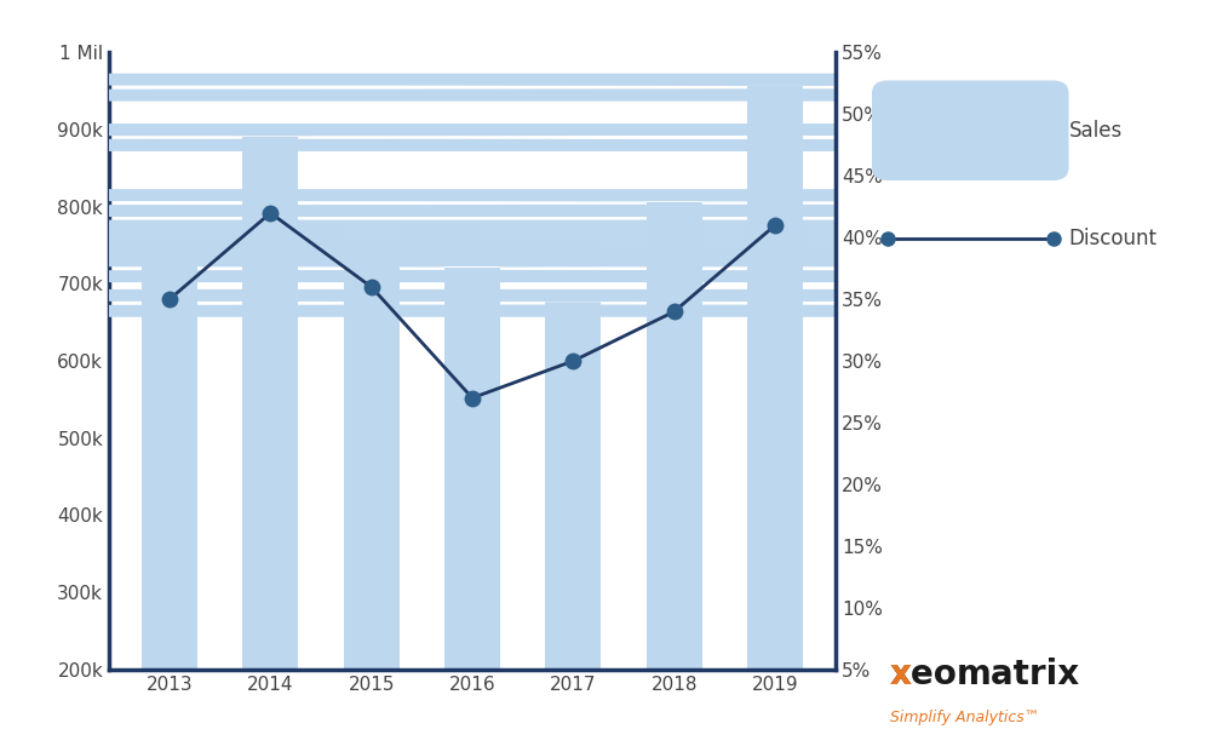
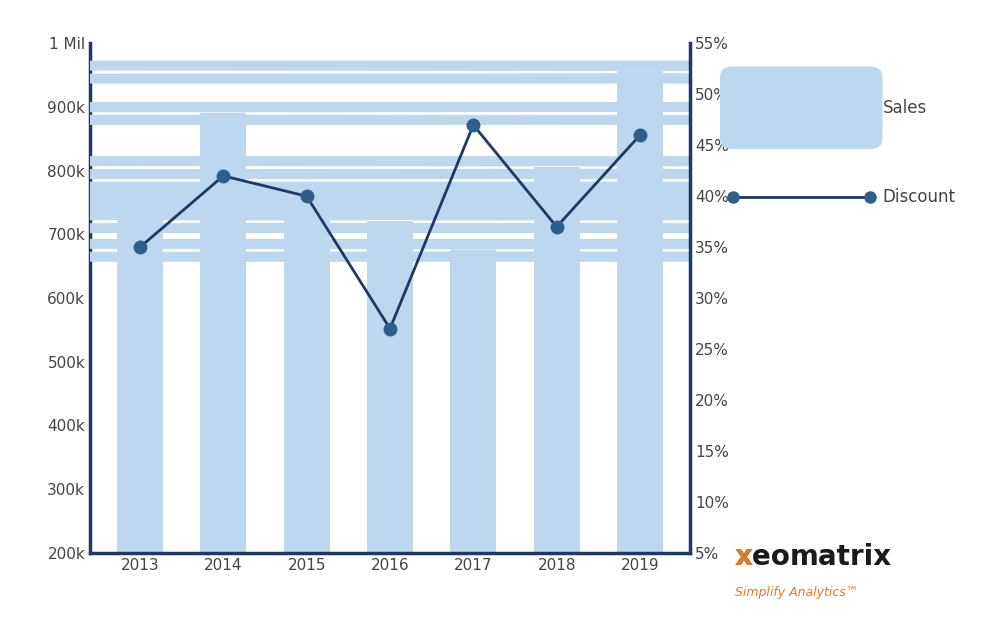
2015: 36% -> 40%
2017: 30% -> 47%
2018: 34% -> 37%
2019: 41% -> 46%
